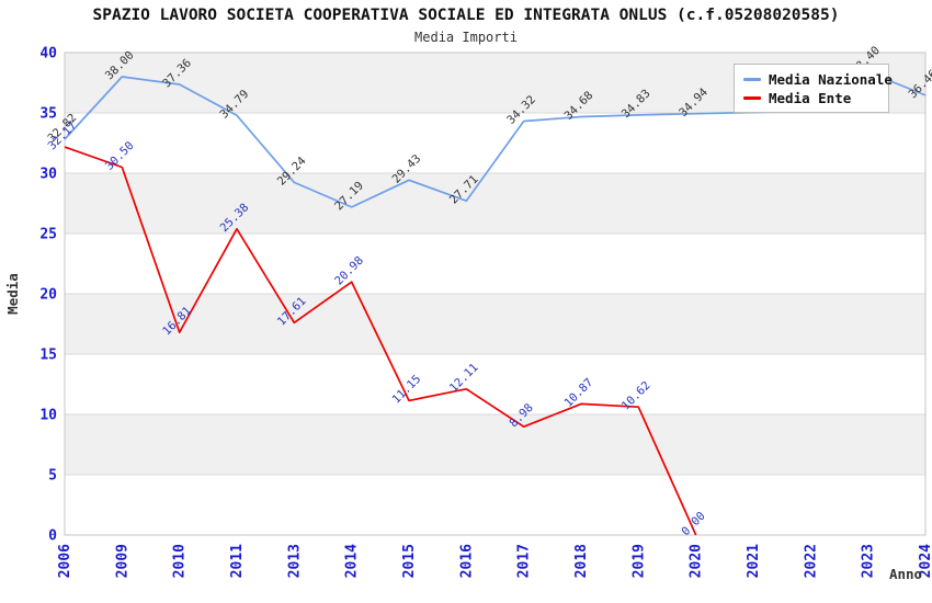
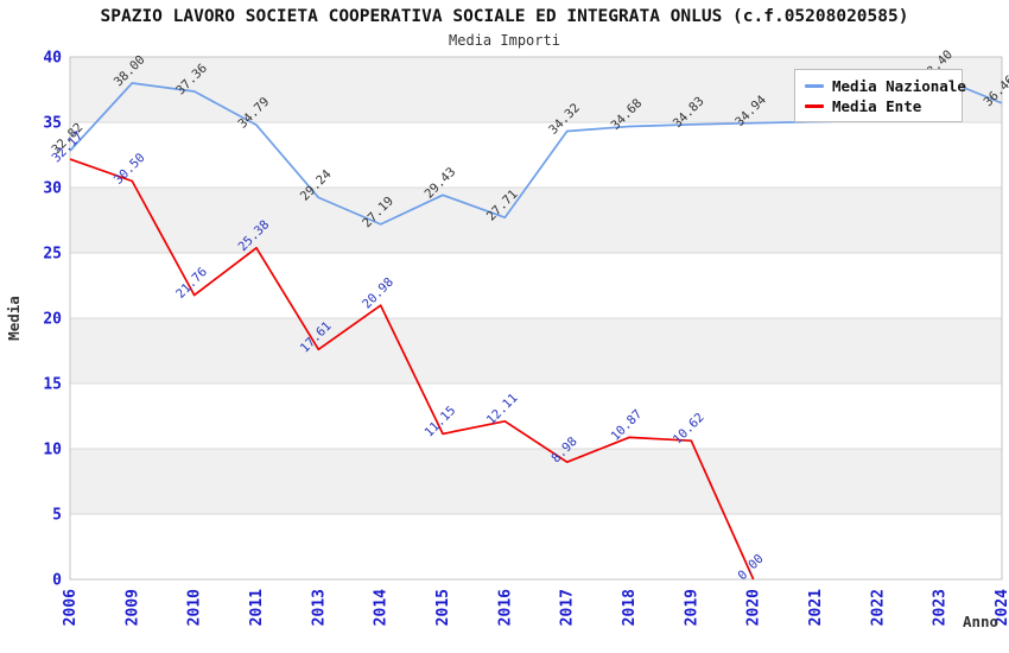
Media Ente/2010: 16.81 -> 21.76
